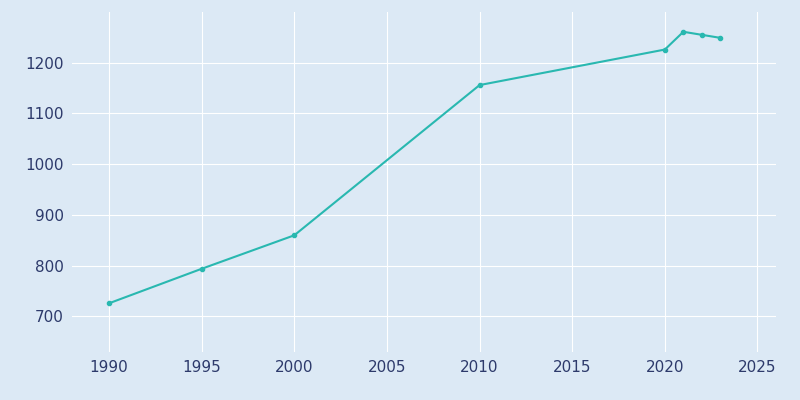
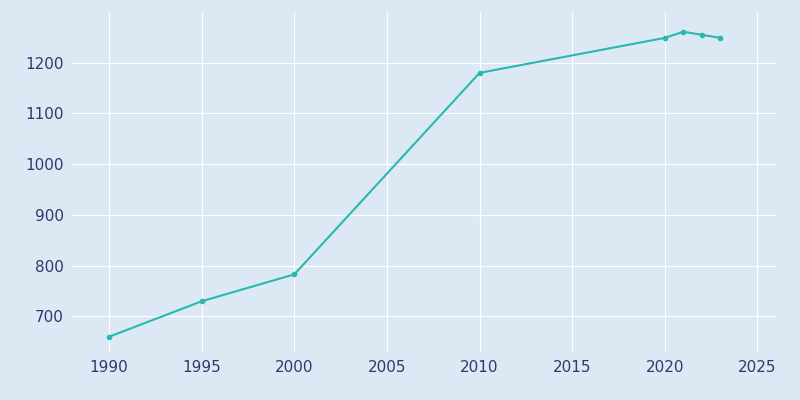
1990: 726 -> 660
1995: 794 -> 730
2000: 860 -> 783
2010: 1156 -> 1180
2020: 1226 -> 1249
